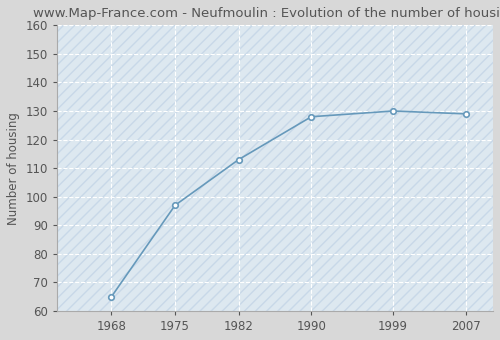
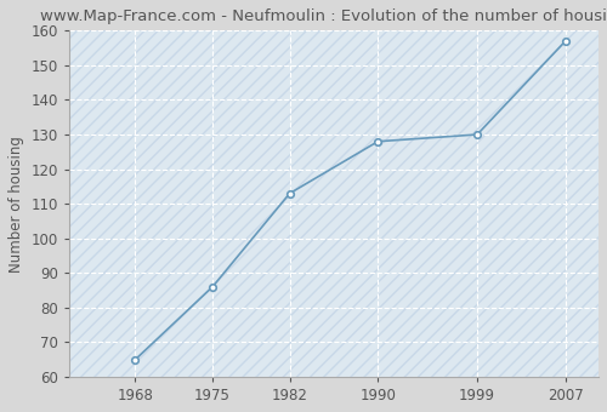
1975: 97 -> 86
2007: 129 -> 157
